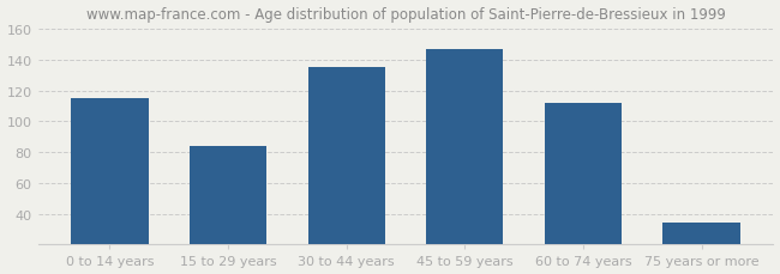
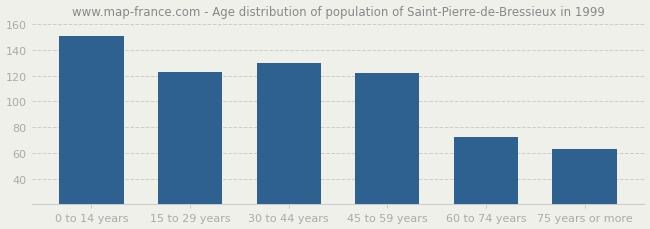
0 to 14 years: 115 -> 151
15 to 29 years: 84 -> 123
30 to 44 years: 135 -> 130
45 to 59 years: 147 -> 122
60 to 74 years: 112 -> 72
75 years or more: 34 -> 63
